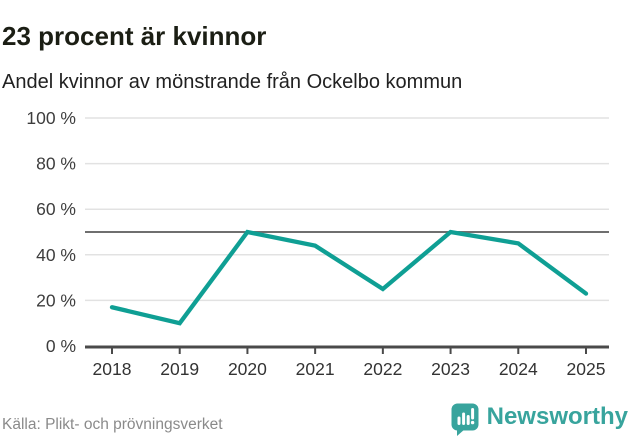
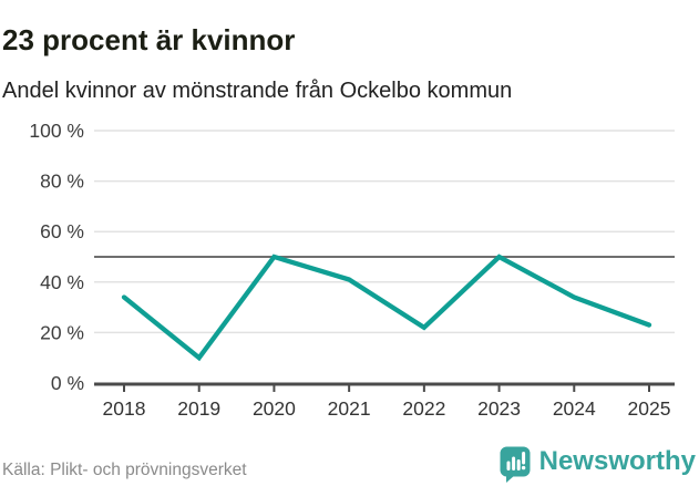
2018: 17% -> 34%
2021: 44% -> 41%
2022: 25% -> 22%
2024: 45% -> 34%
